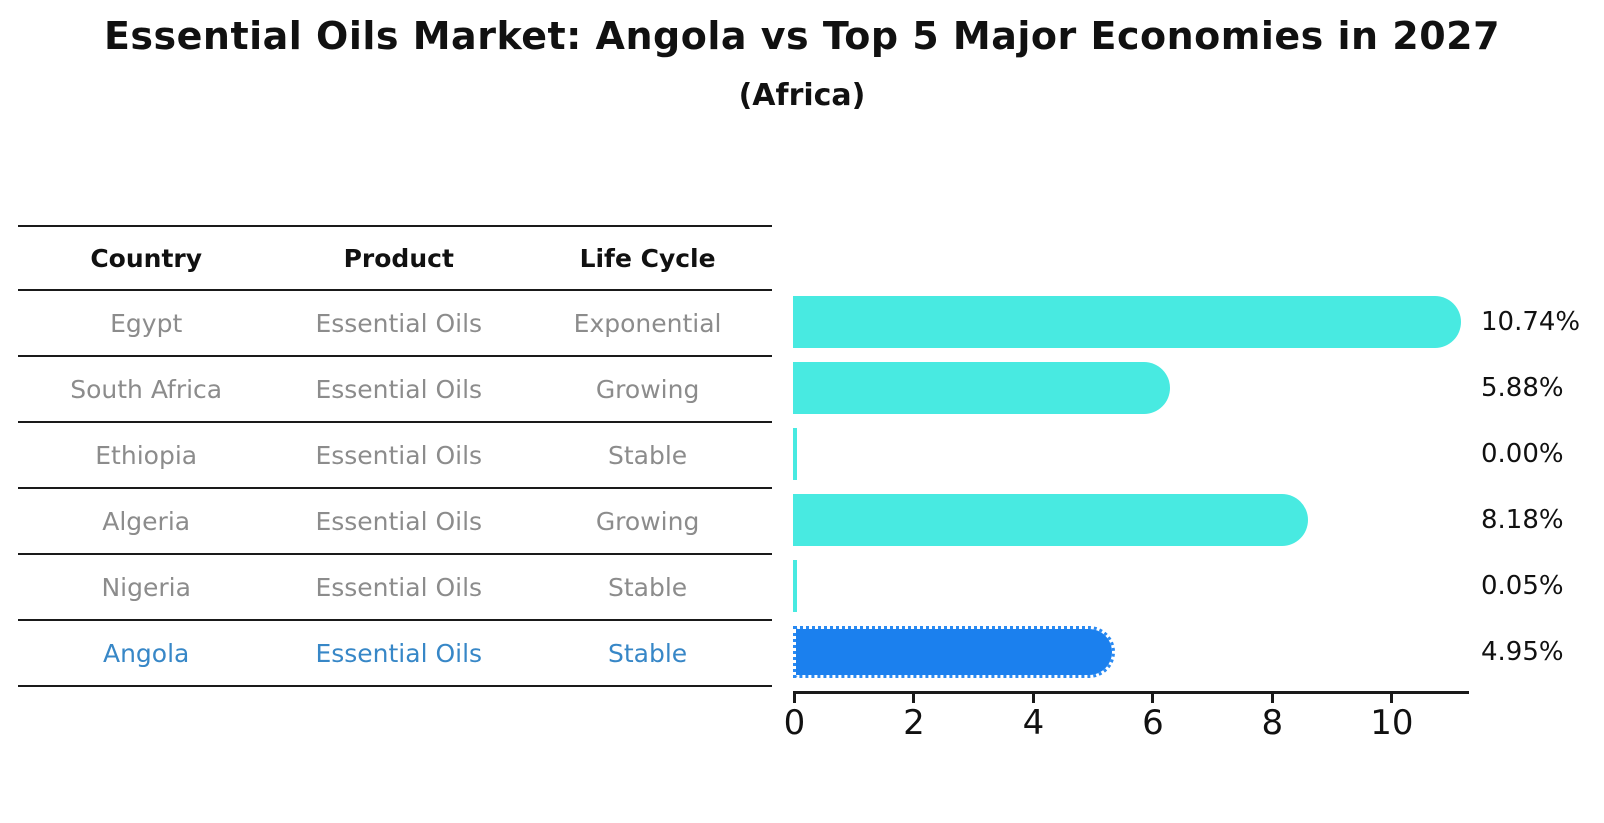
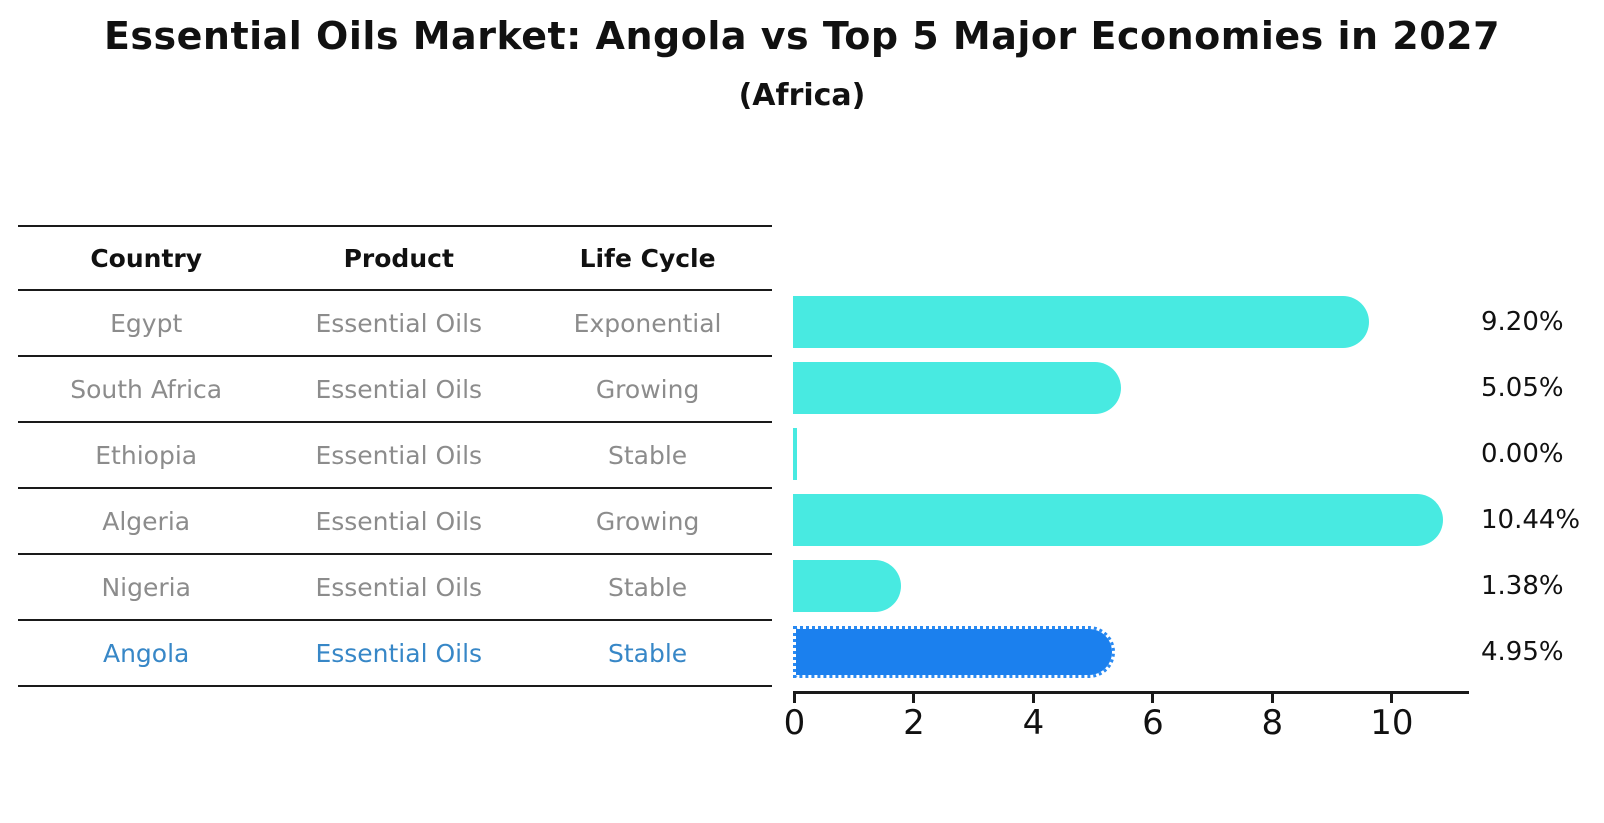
Egypt: 10.74% -> 9.20%
South Africa: 5.88% -> 5.05%
Algeria: 8.18% -> 10.44%
Nigeria: 0.05% -> 1.38%
